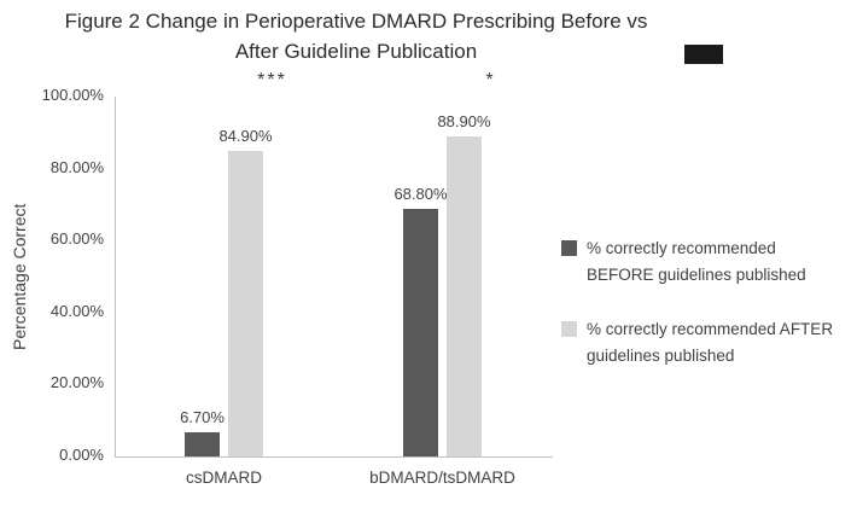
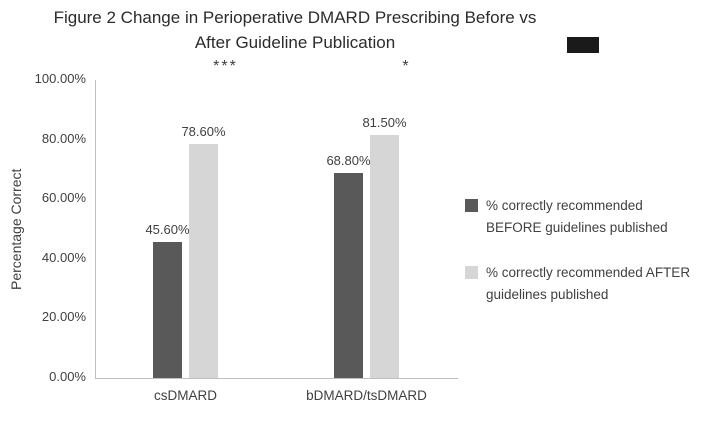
% correctly recommended BEFORE guidelines published/csDMARD: 6.70% -> 45.60%
% correctly recommended AFTER guidelines published/csDMARD: 84.90% -> 78.60%
% correctly recommended AFTER guidelines published/bDMARD/tsDMARD: 88.90% -> 81.50%
